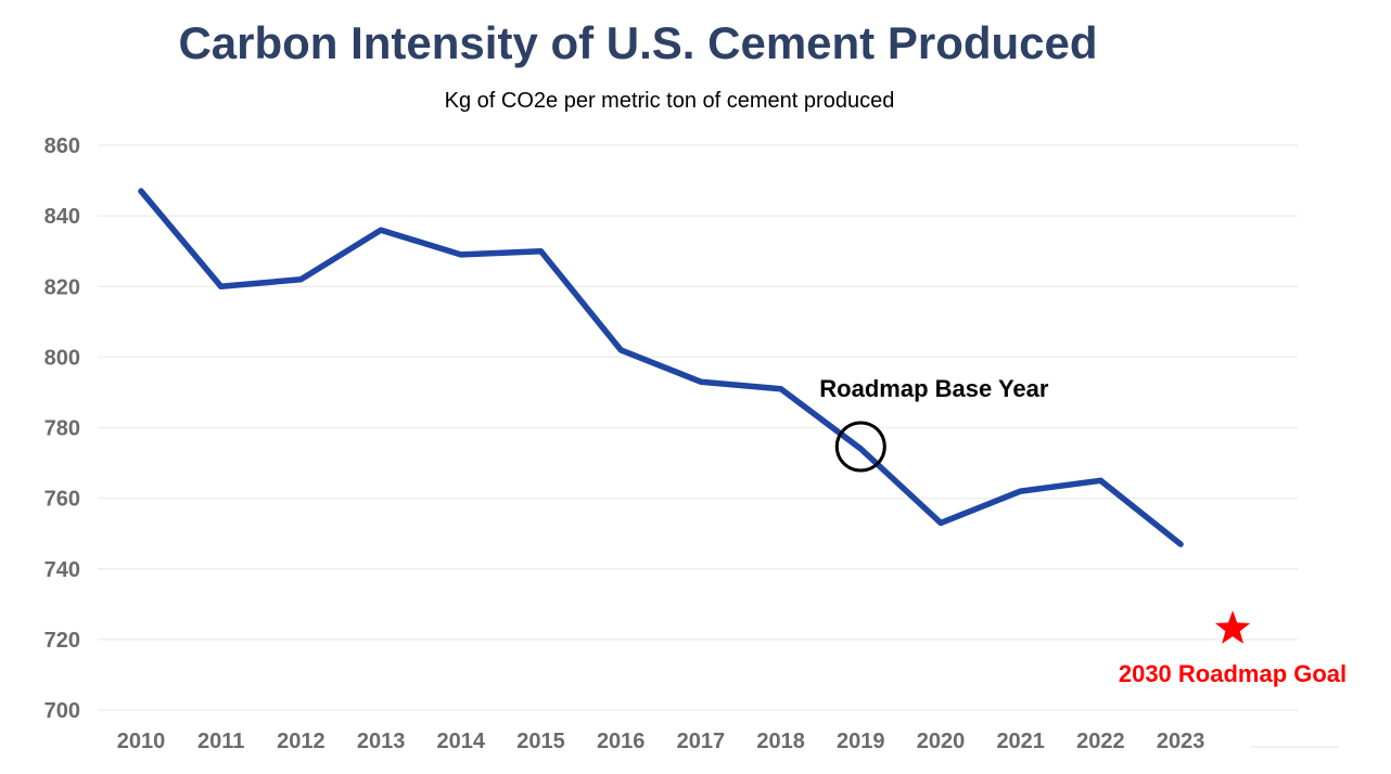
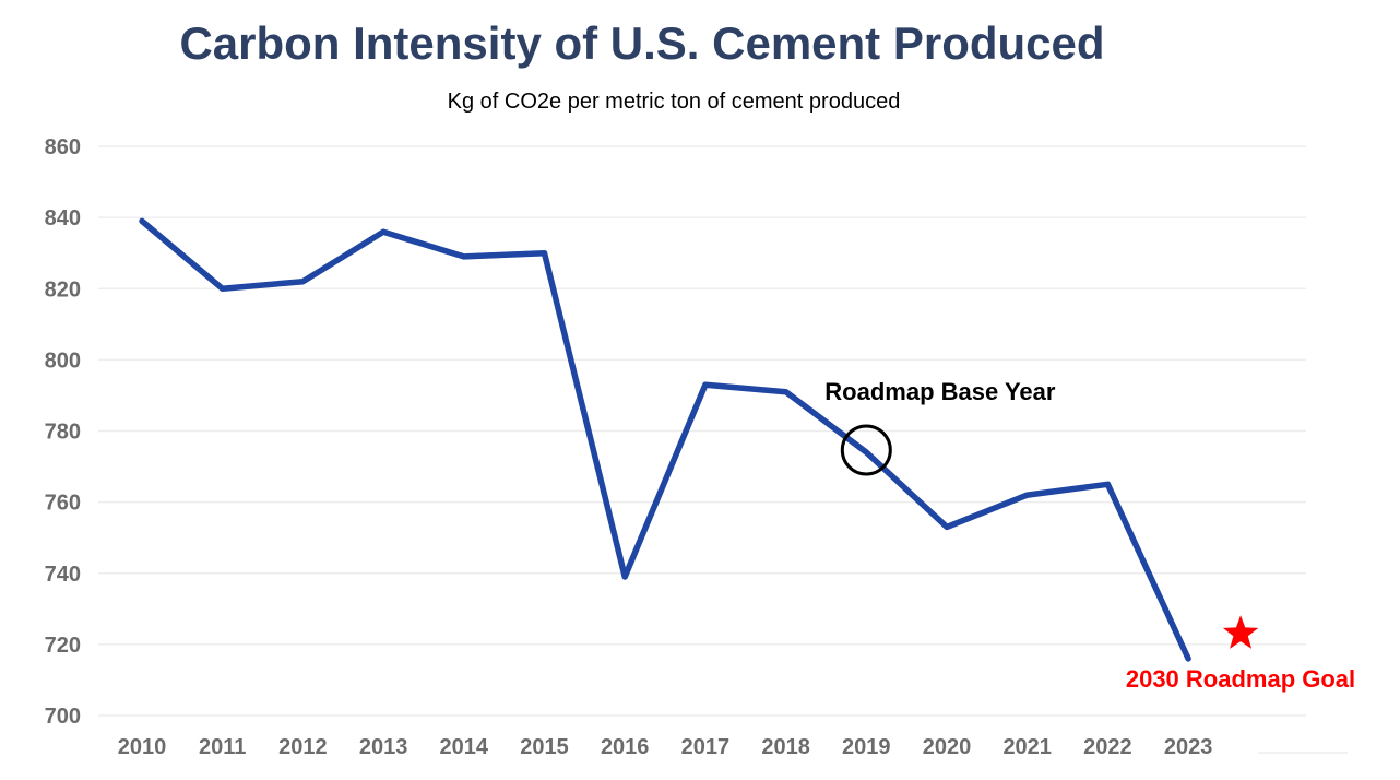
2010: 847 -> 839
2016: 802 -> 739
2023: 747 -> 716
